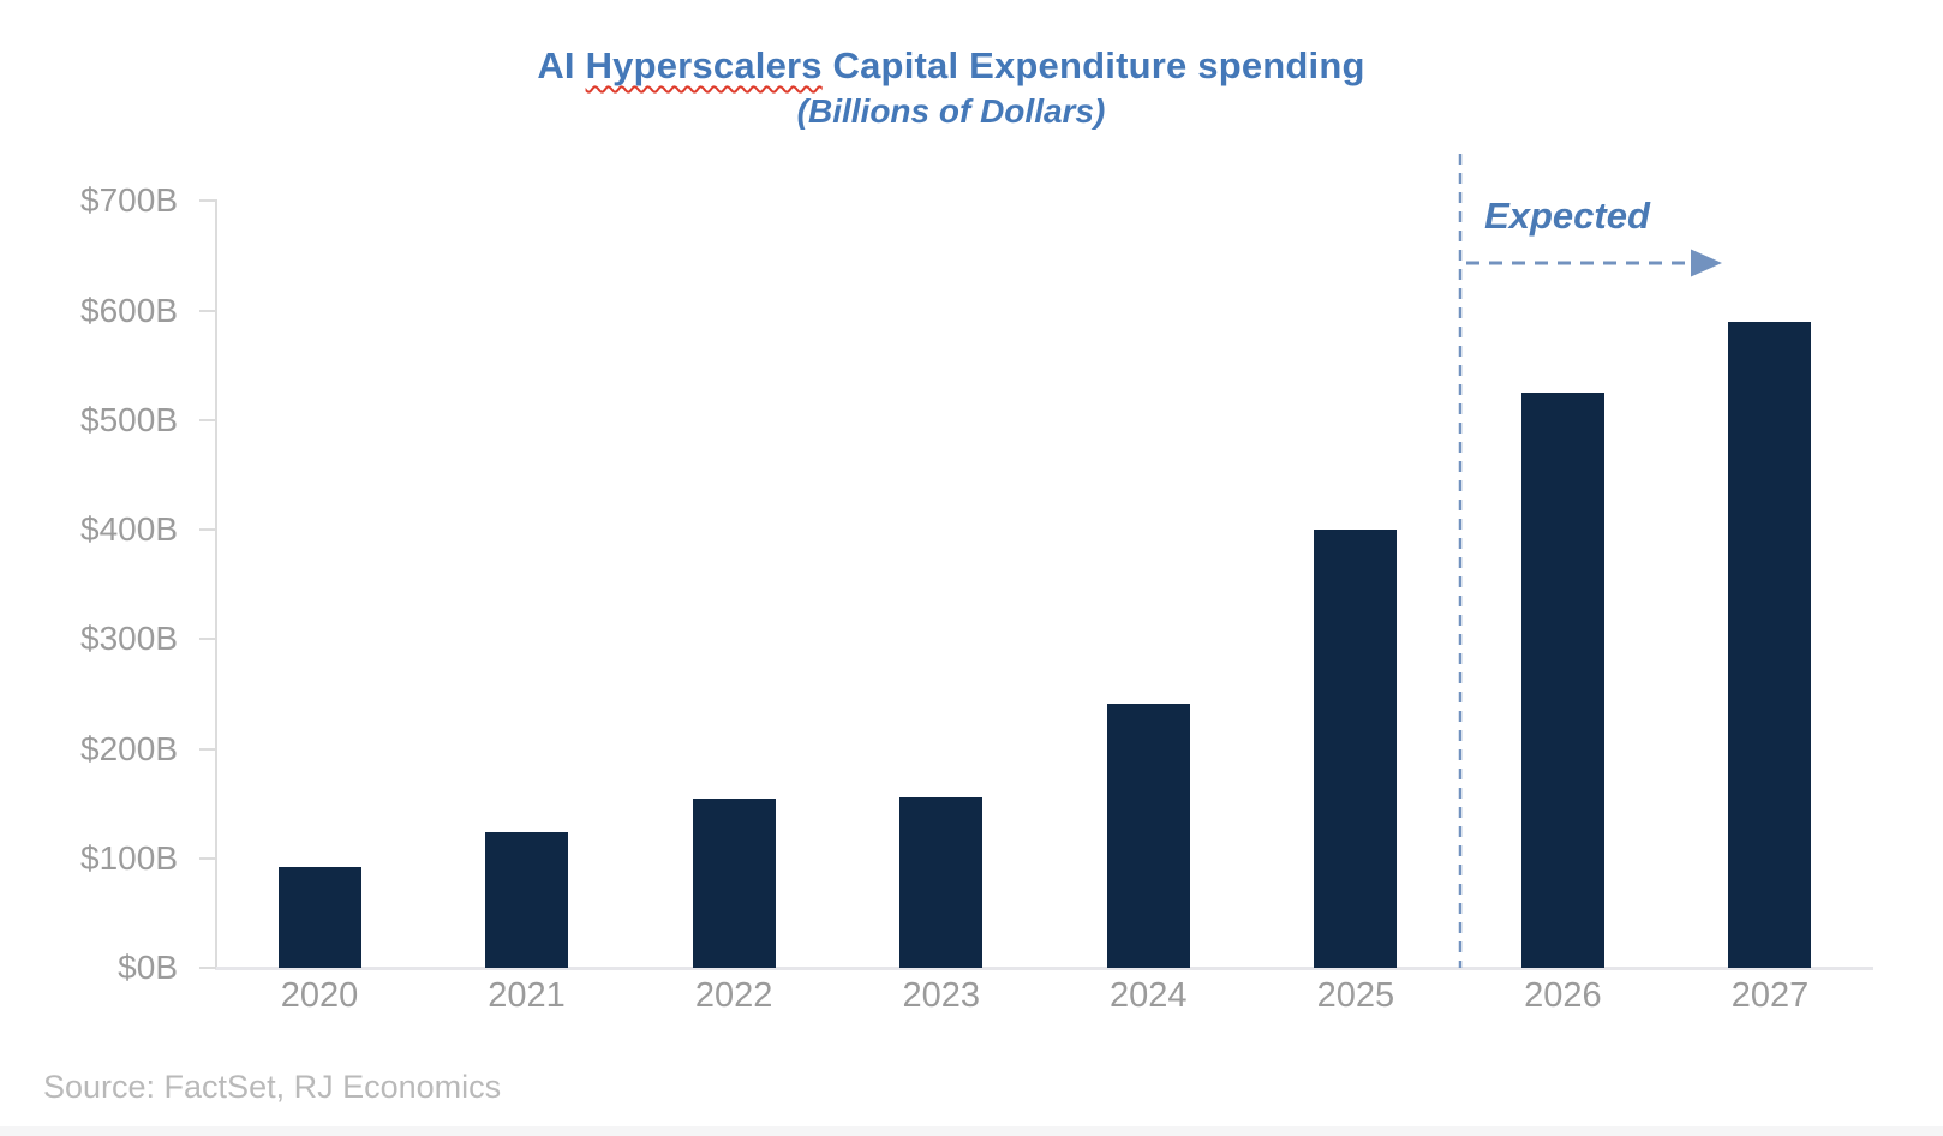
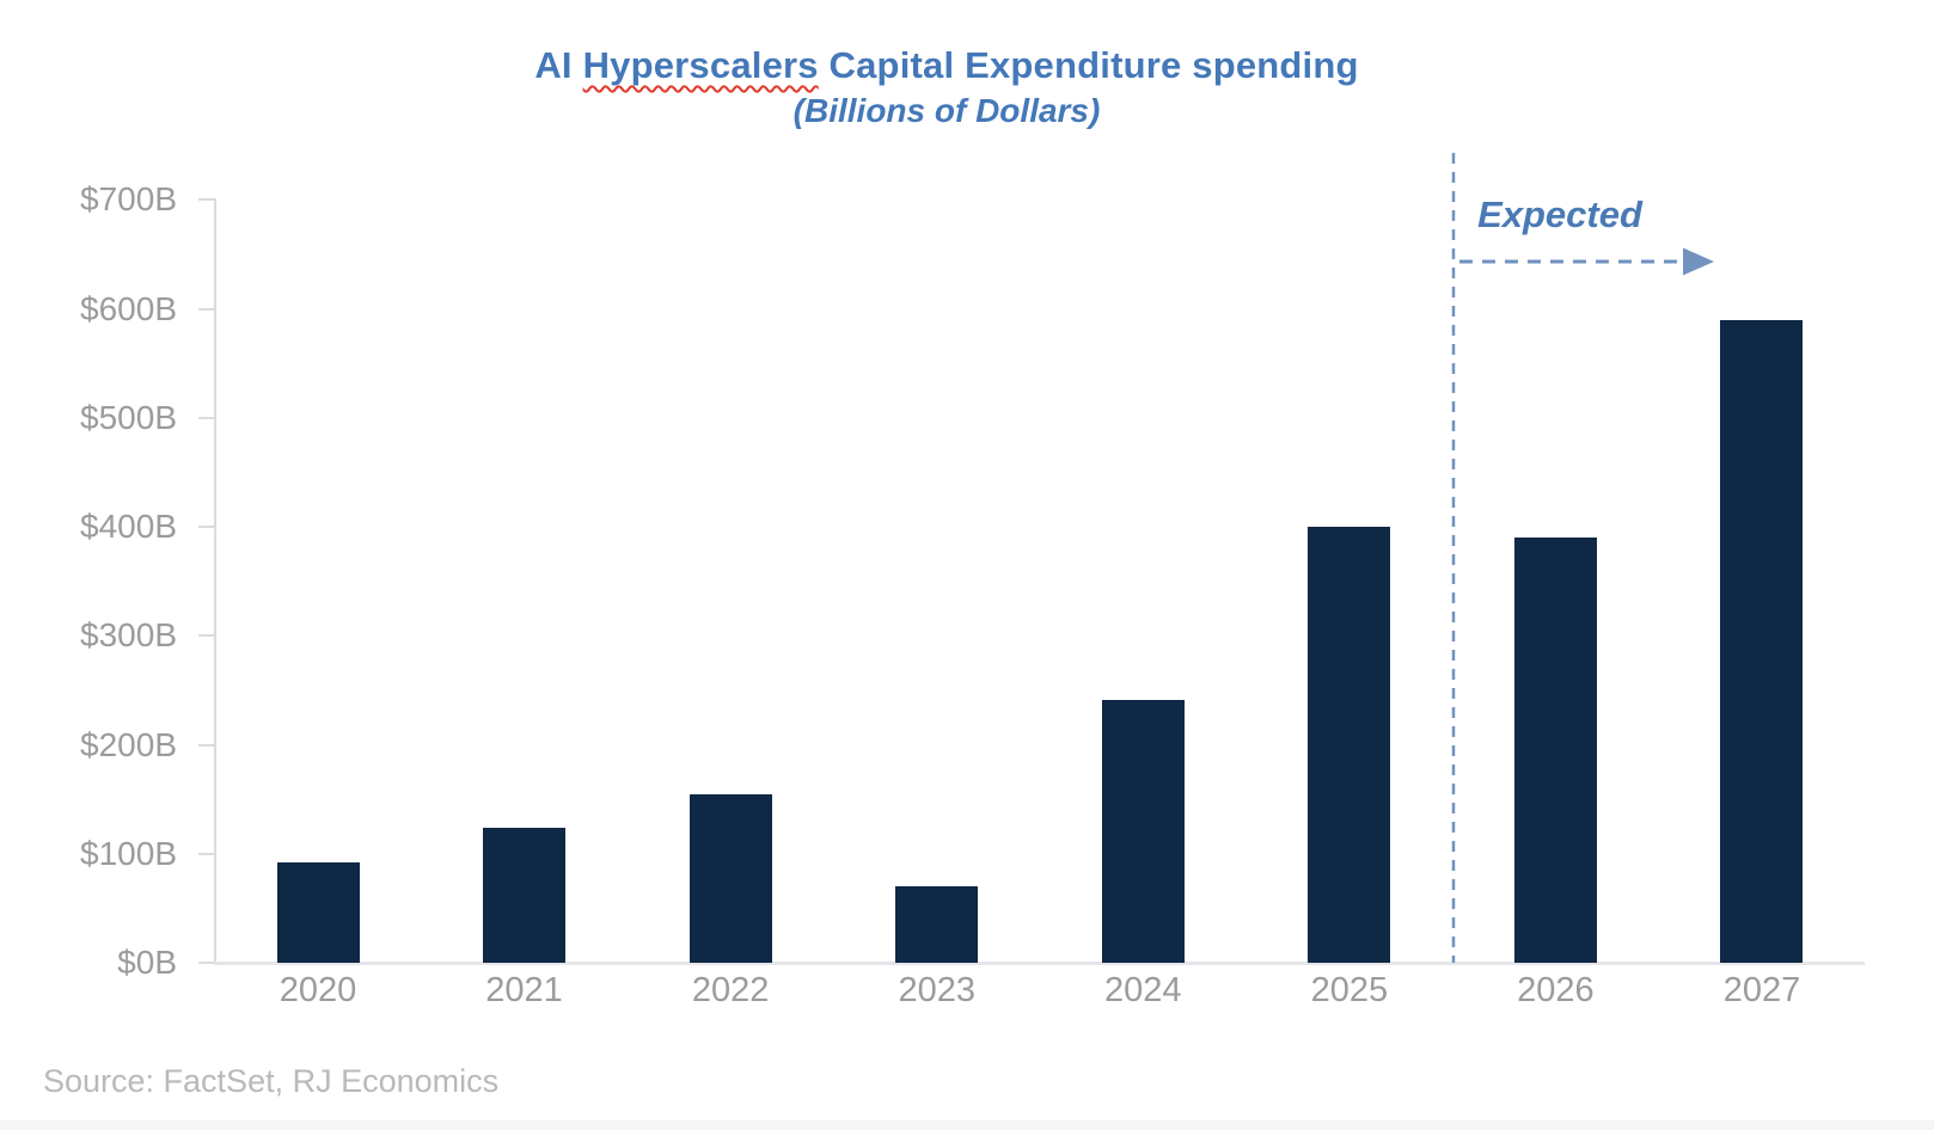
2023: $160B -> $70B
2026: $520B -> $390B
